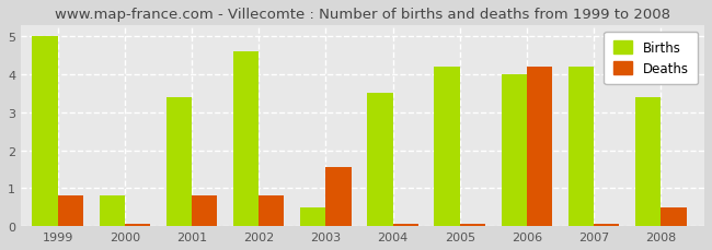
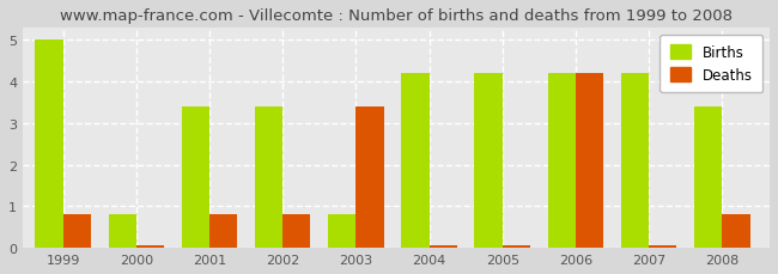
Births/2002: 4.6 -> 3.4
Births/2003: 0.5 -> 0.8
Deaths/2003: 1.55 -> 3.40
Births/2004: 3.5 -> 4.2
Births/2006: 4.0 -> 4.2
Deaths/2008: 0.50 -> 0.80
